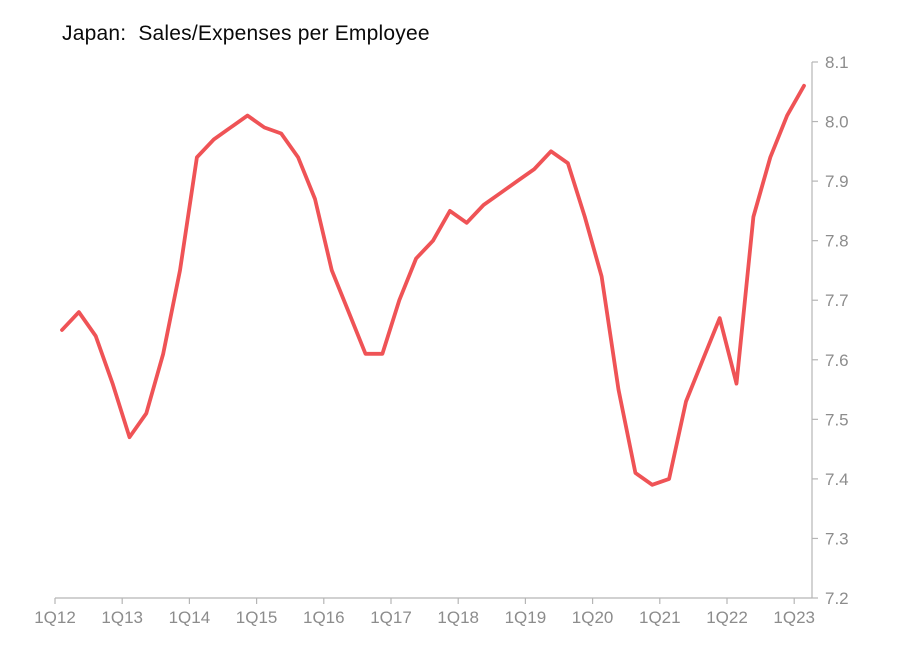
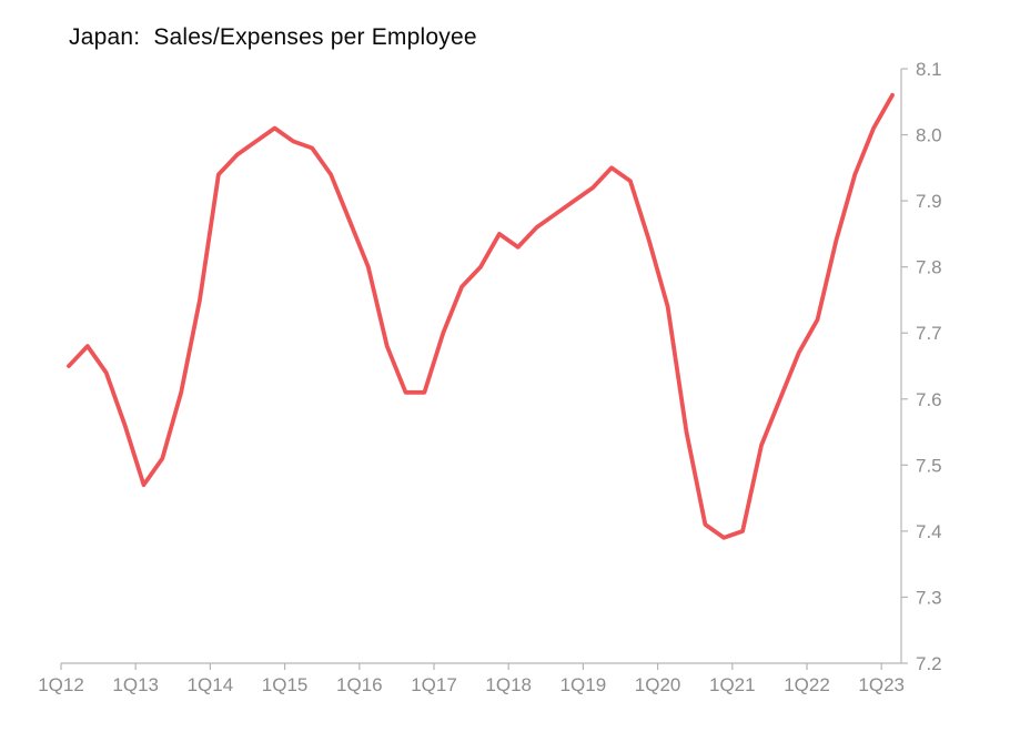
1Q16: 7.75 -> 7.80
1Q22: 7.56 -> 7.72
